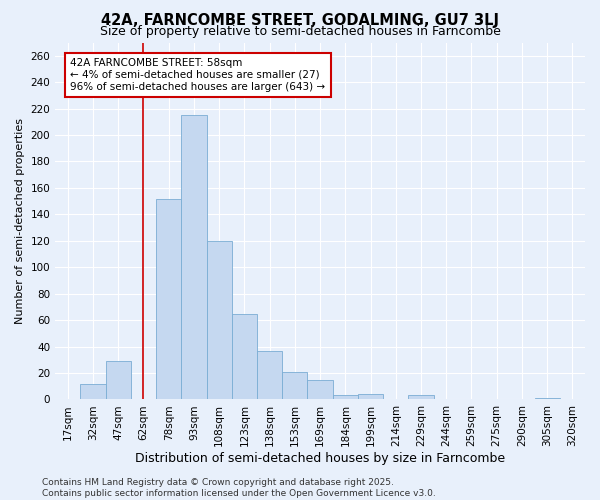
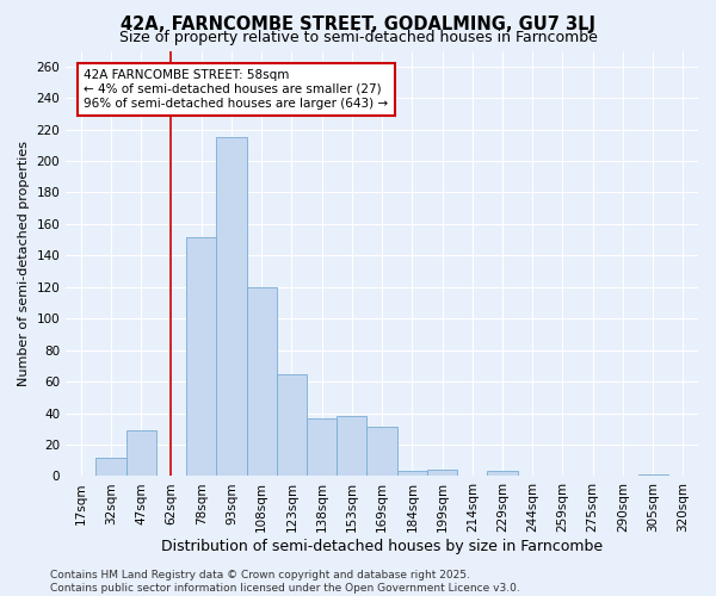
153sqm: 21 -> 38
169sqm: 15 -> 31
